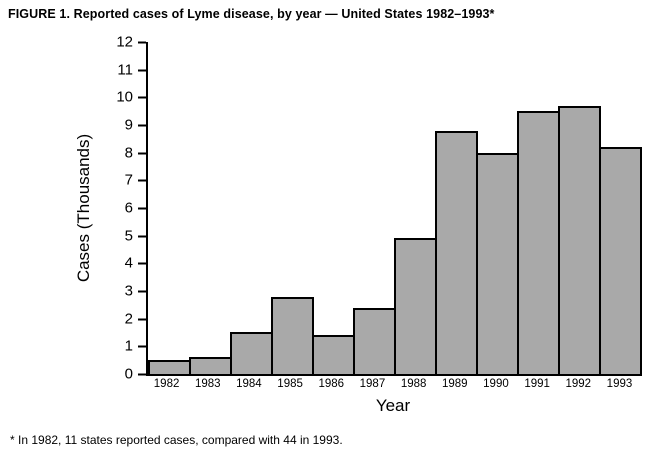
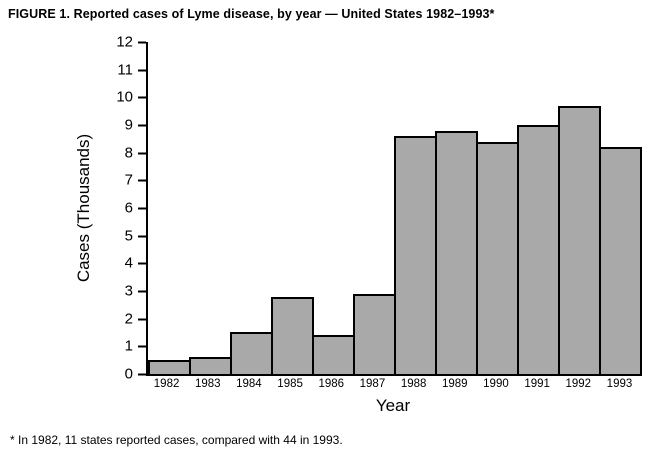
1987: 2.4 -> 2.9
1988: 4.9 -> 8.6
1990: 8.0 -> 8.4
1991: 9.5 -> 9.0
